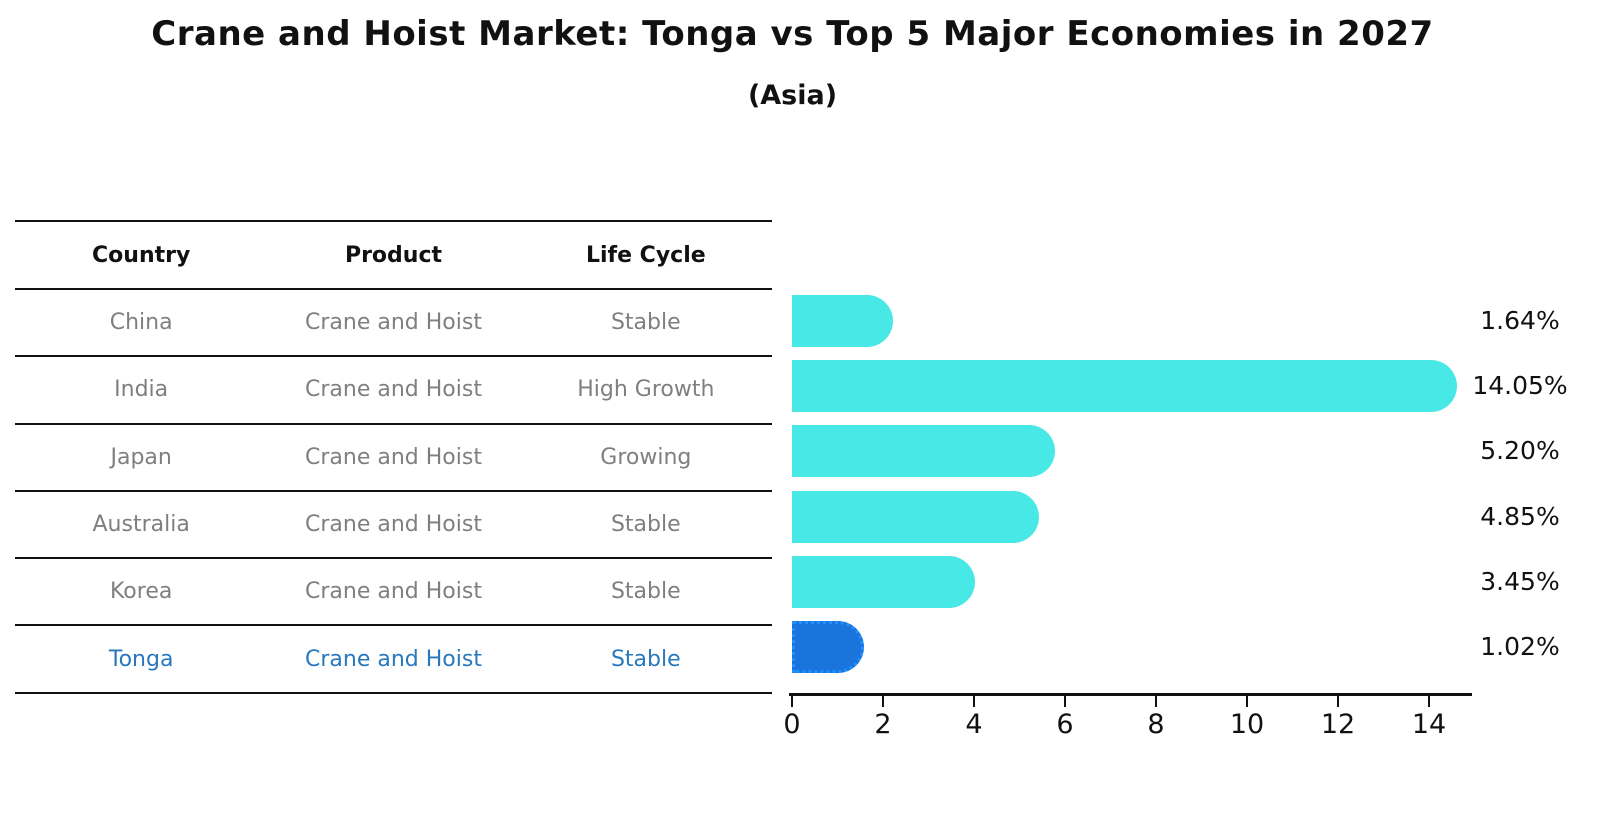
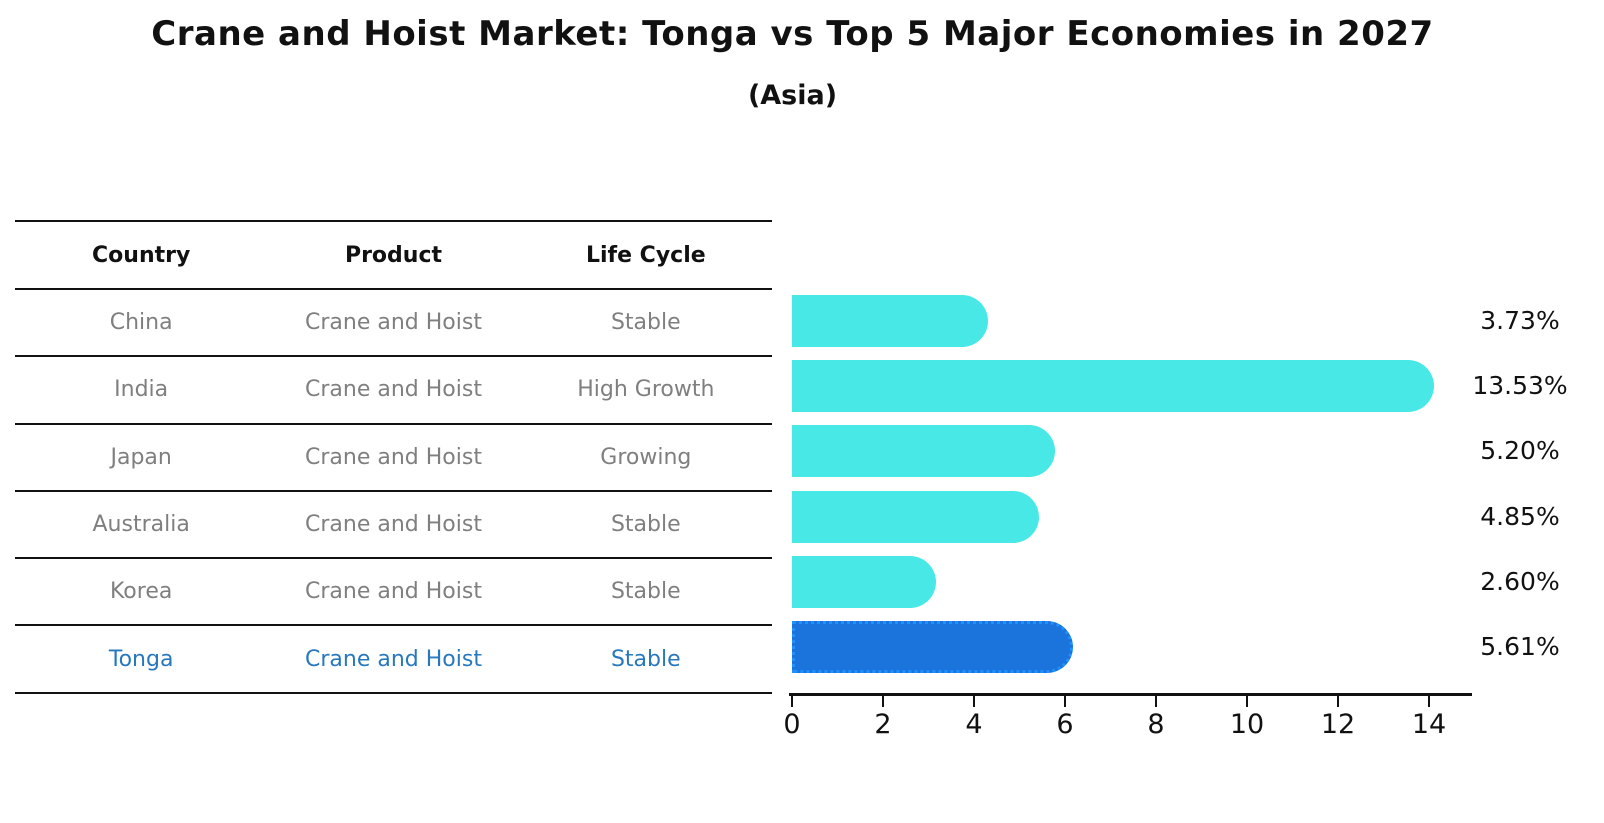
China: 1.64% -> 3.73%
India: 14.05% -> 13.53%
Korea: 3.45% -> 2.60%
Tonga: 1.02% -> 5.61%
